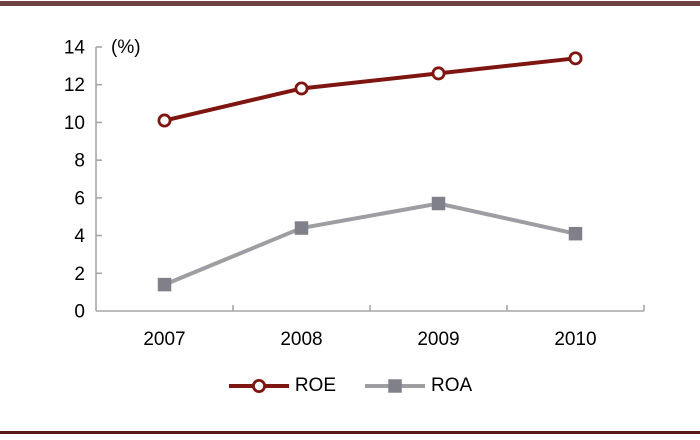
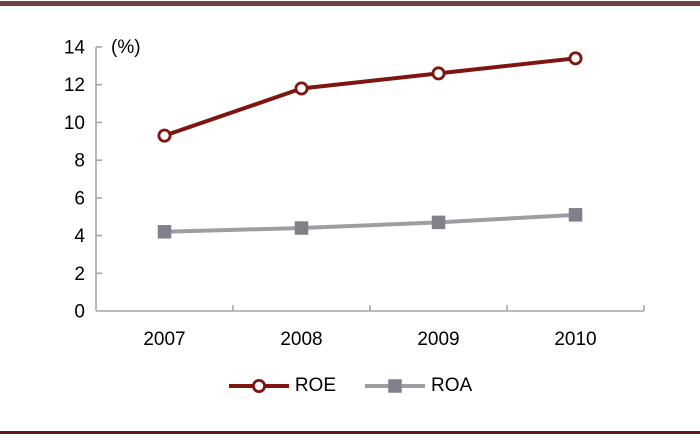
ROE/2007: 10.1 -> 9.3
ROA/2007: 1.4 -> 4.2
ROA/2009: 5.7 -> 4.7
ROA/2010: 4.1 -> 5.1
